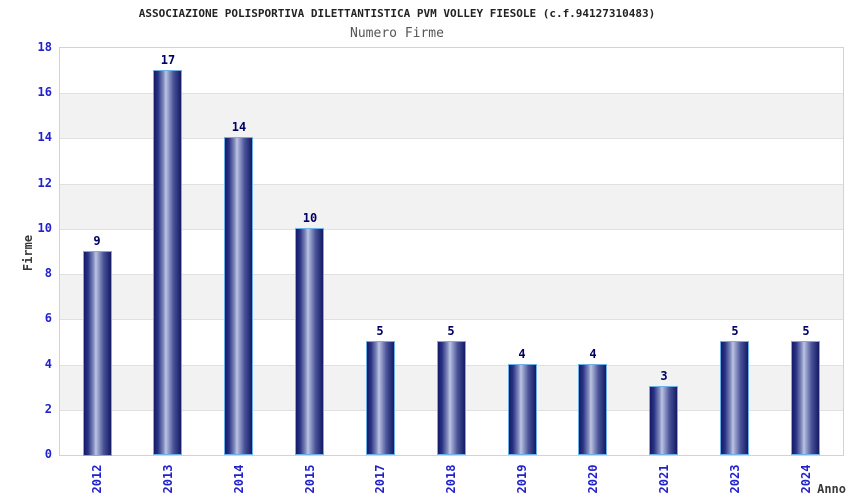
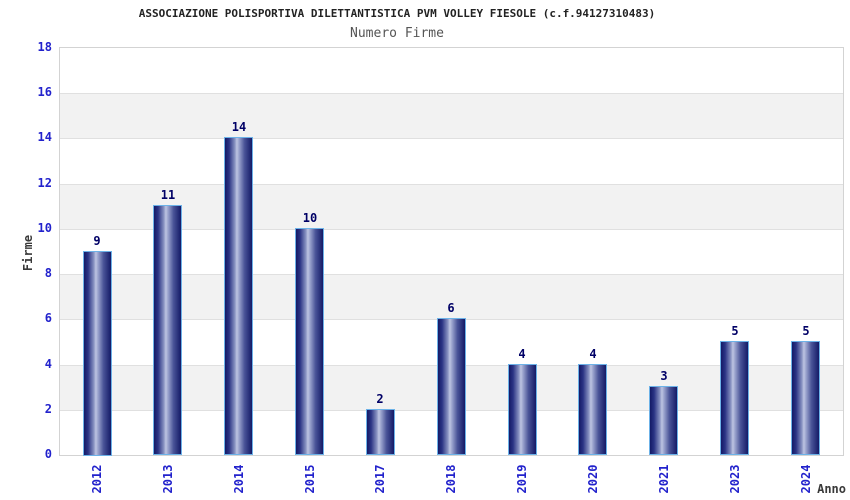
2013: 17 -> 11
2017: 5 -> 2
2018: 5 -> 6
